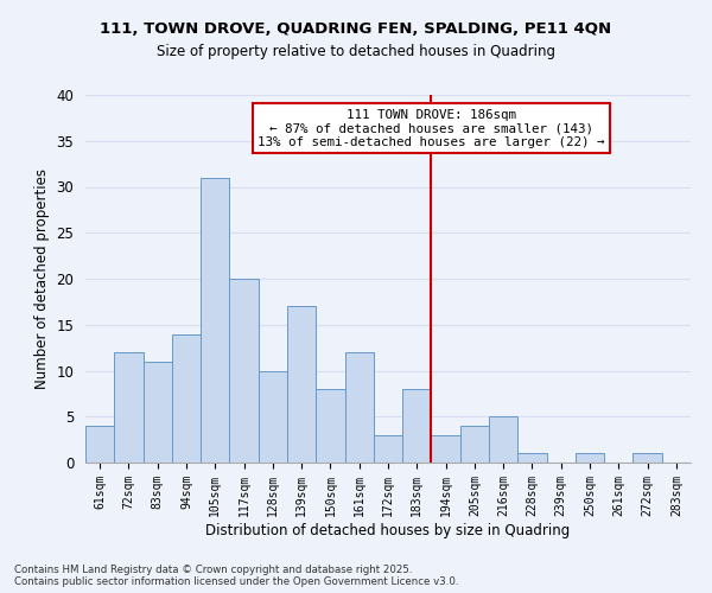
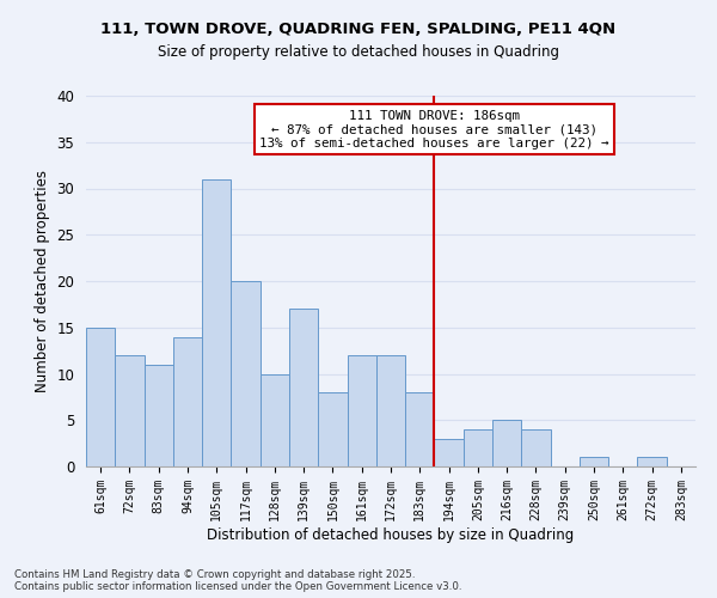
61sqm: 4 -> 15
172sqm: 3 -> 12
228sqm: 1 -> 4
